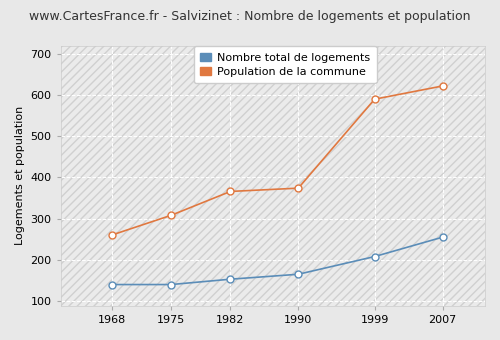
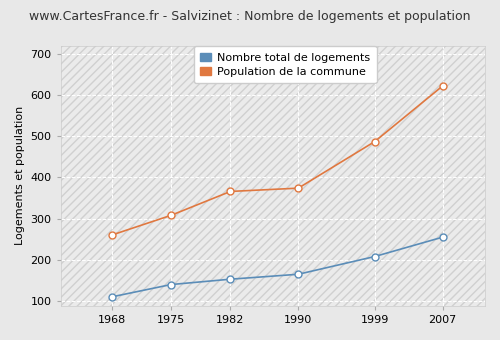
Nombre total de logements/1968: 140 -> 110
Population de la commune/1999: 590 -> 487
